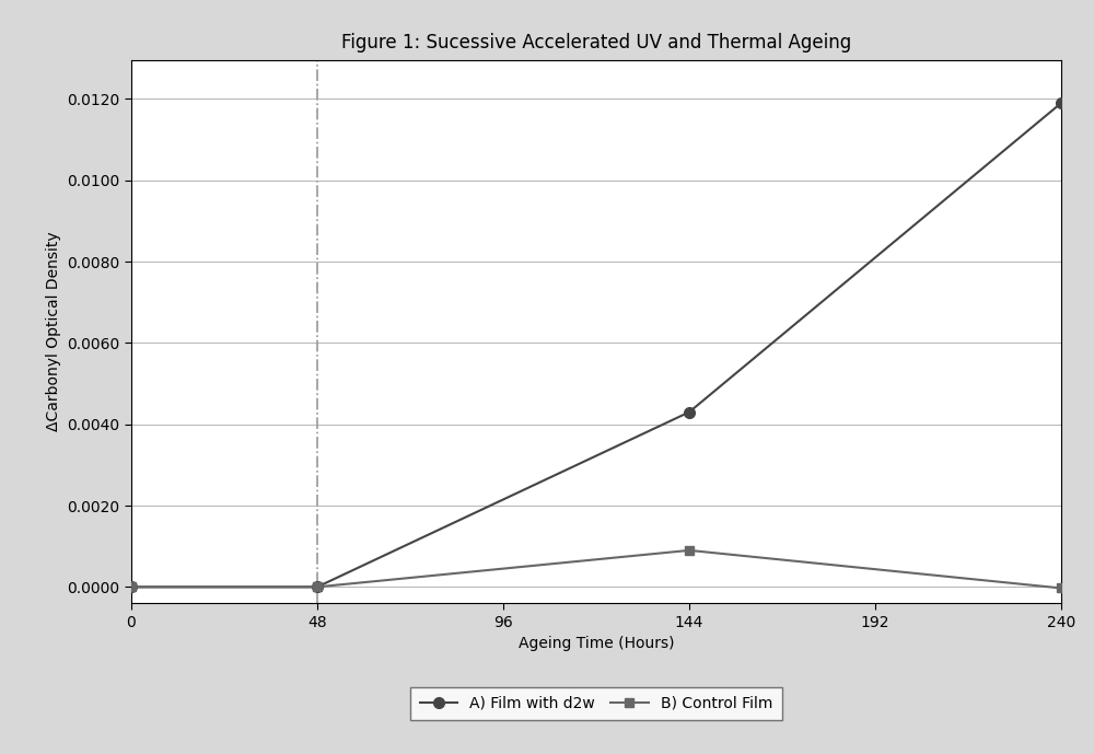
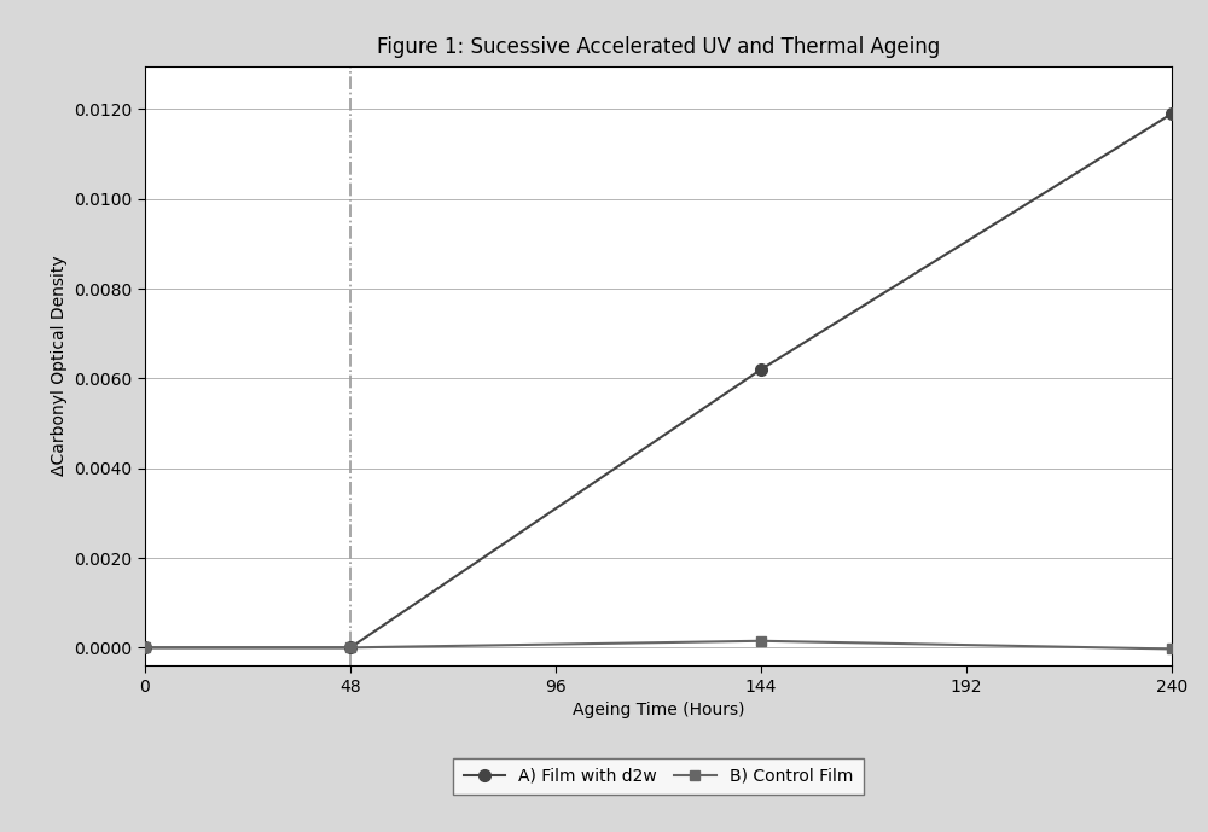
A) Film with d2w/144: 0.0043 -> 0.0062
B) Control Film/144: 0.00090 -> 0.00015
